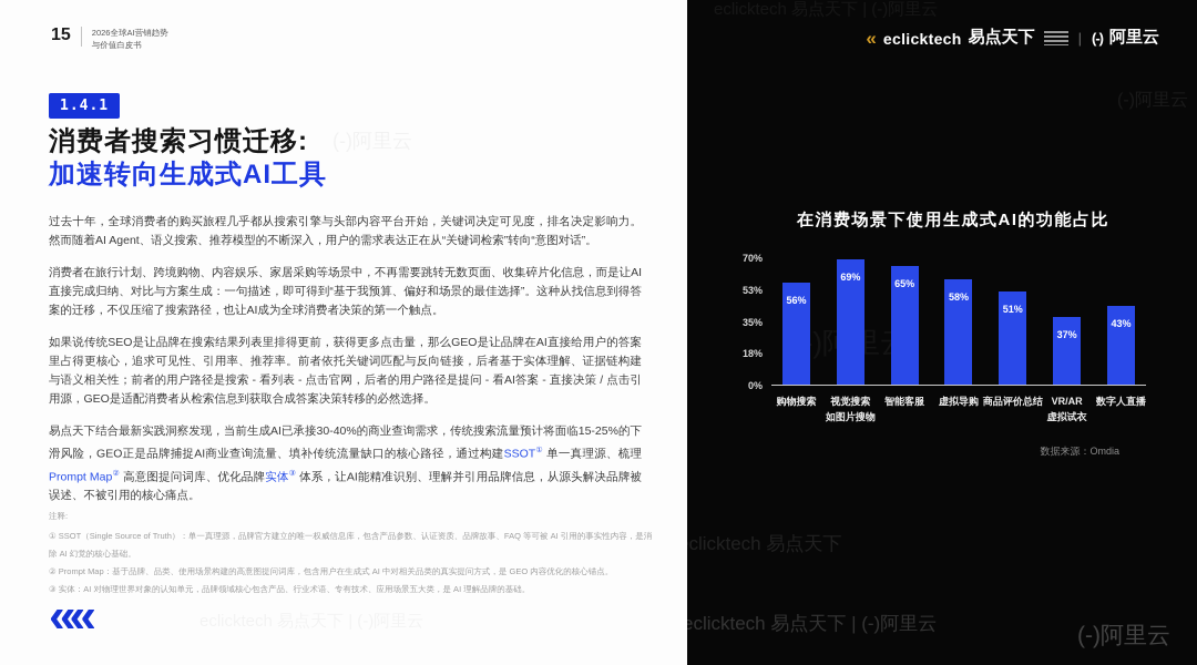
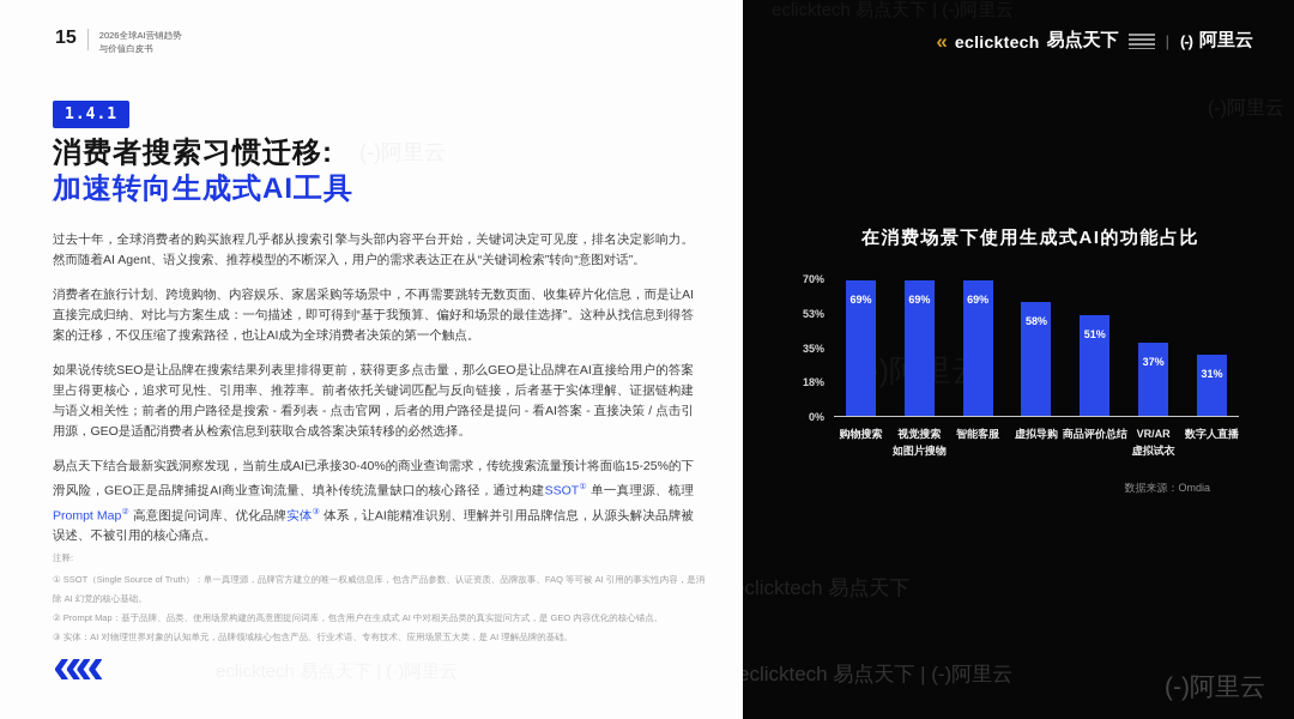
购物搜索: 56% -> 69%
智能客服: 65% -> 69%
数字人直播: 43% -> 31%
